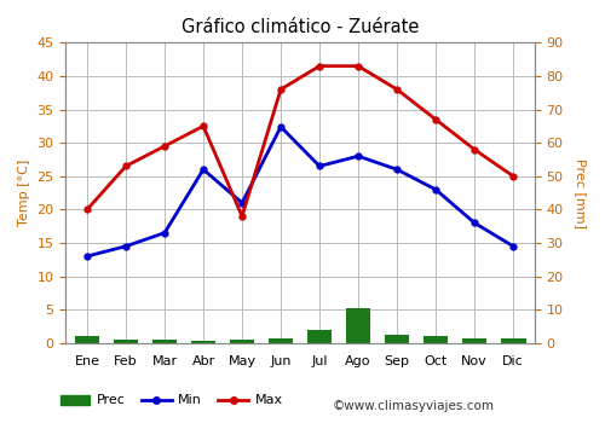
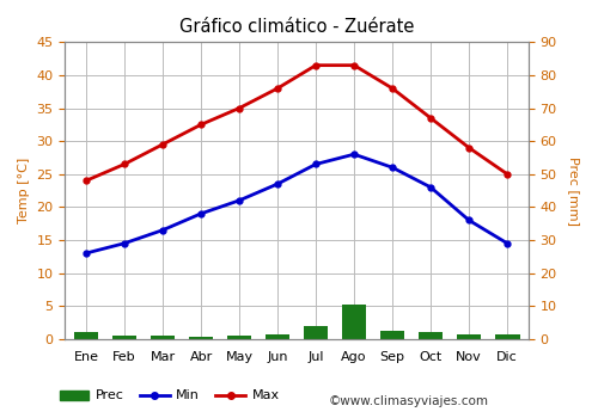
Max/Ene: 20.0 -> 24.0
Min/Abr: 26.0 -> 19.0
Max/May: 19.0 -> 35.0
Min/Jun: 32.4 -> 23.5
